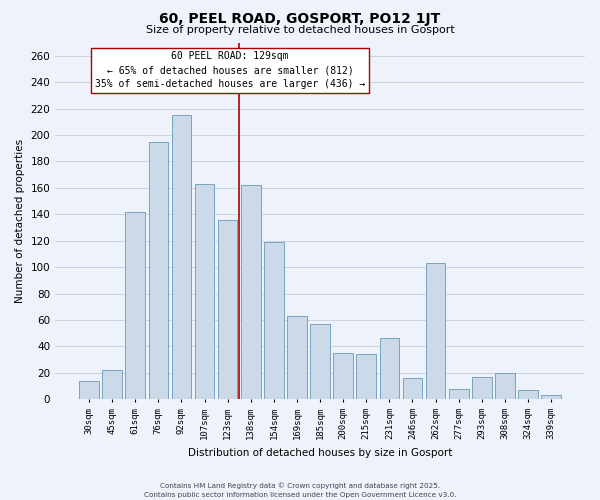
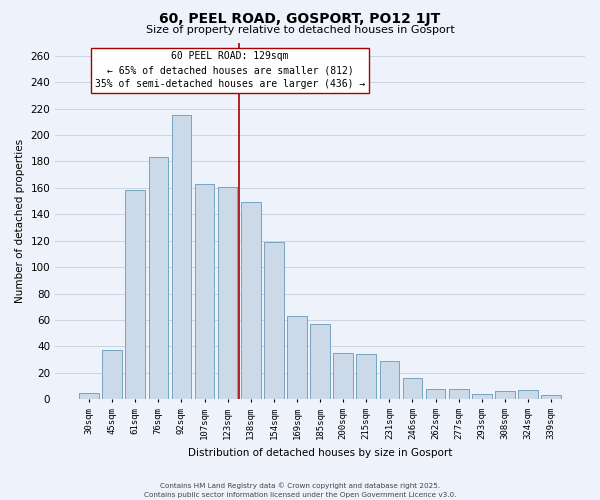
30sqm: 14 -> 5
45sqm: 22 -> 37
61sqm: 142 -> 158
76sqm: 195 -> 183
123sqm: 136 -> 161
138sqm: 162 -> 149
231sqm: 46 -> 29
262sqm: 103 -> 8
293sqm: 17 -> 4
308sqm: 20 -> 6
